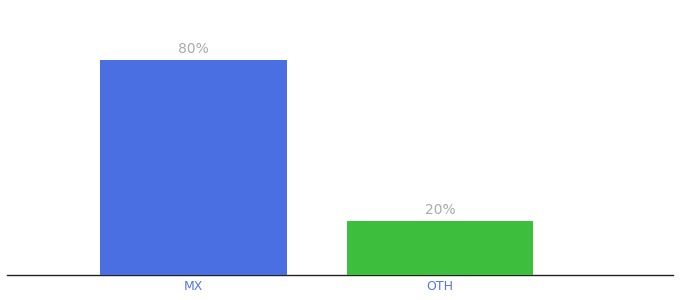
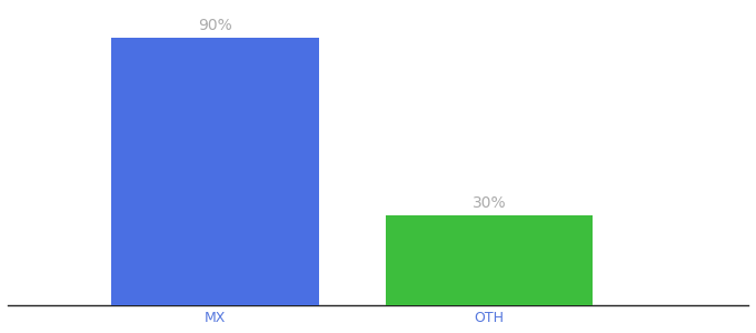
MX: 80% -> 90%
OTH: 20% -> 30%
